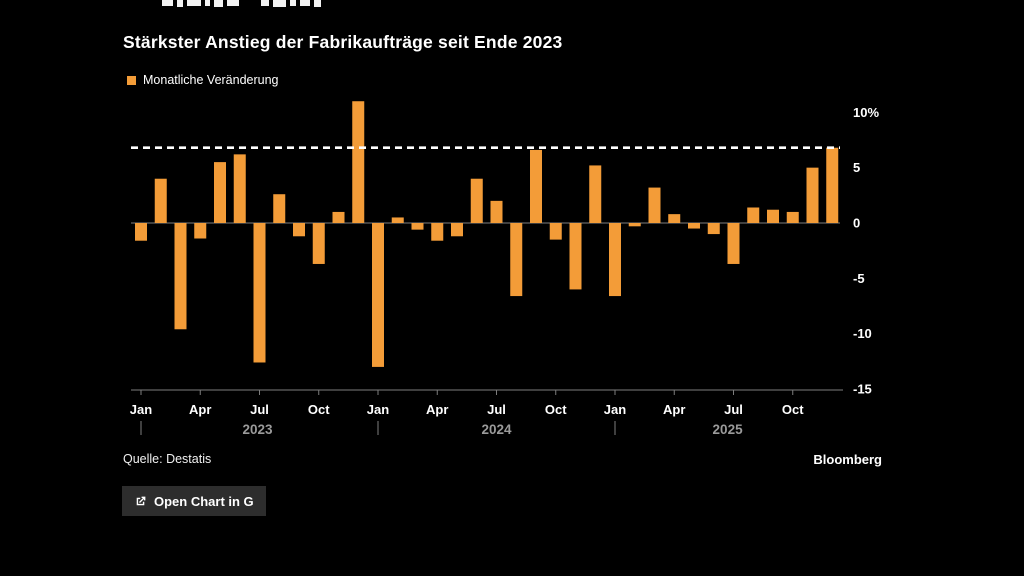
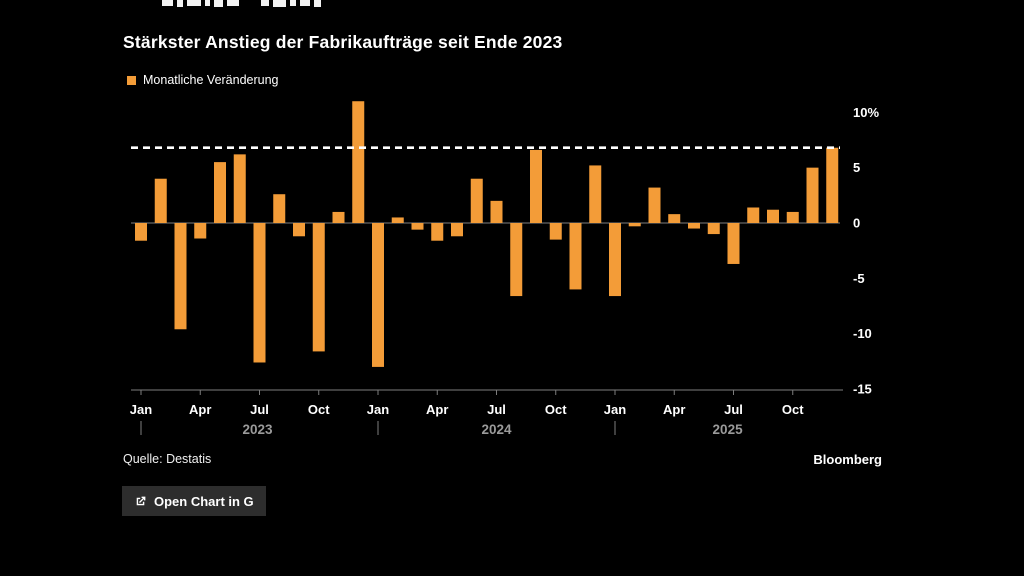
Oct 2023: -3.7% -> -11.6%
